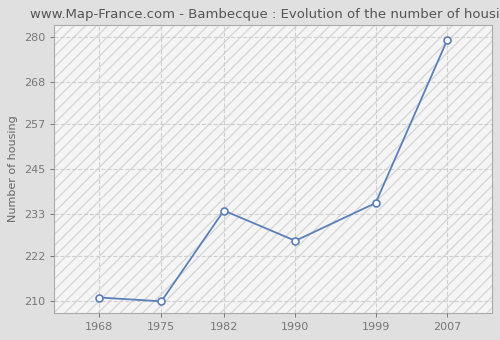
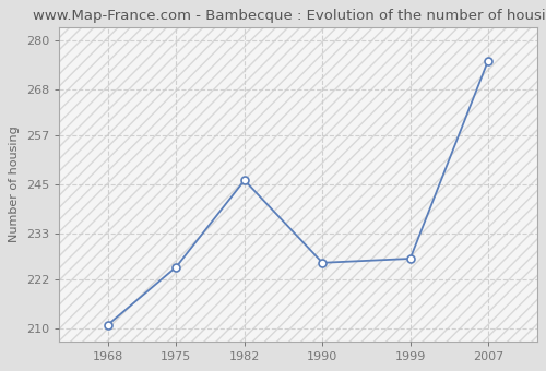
1975: 210 -> 225
1982: 234 -> 246
1999: 236 -> 227
2007: 279 -> 275
